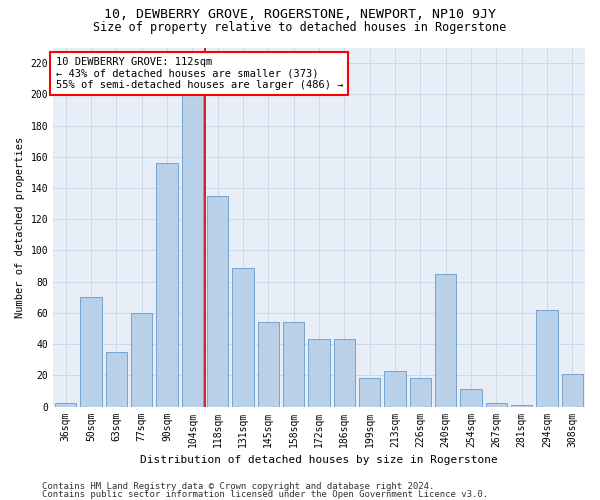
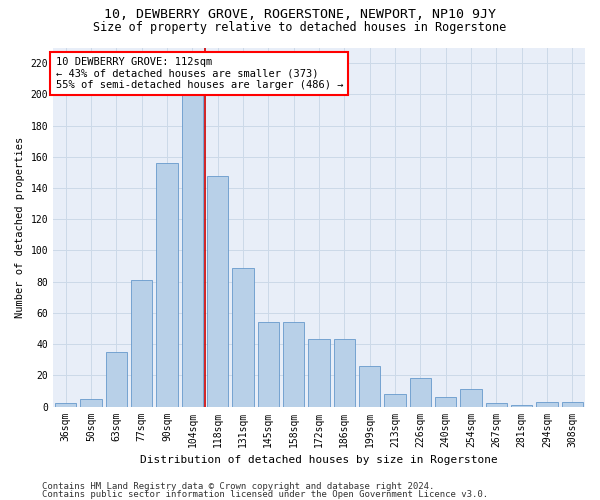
50sqm: 70 -> 5
77sqm: 60 -> 81
118sqm: 135 -> 148
199sqm: 18 -> 26
213sqm: 23 -> 8
240sqm: 85 -> 6
294sqm: 62 -> 3
308sqm: 21 -> 3
